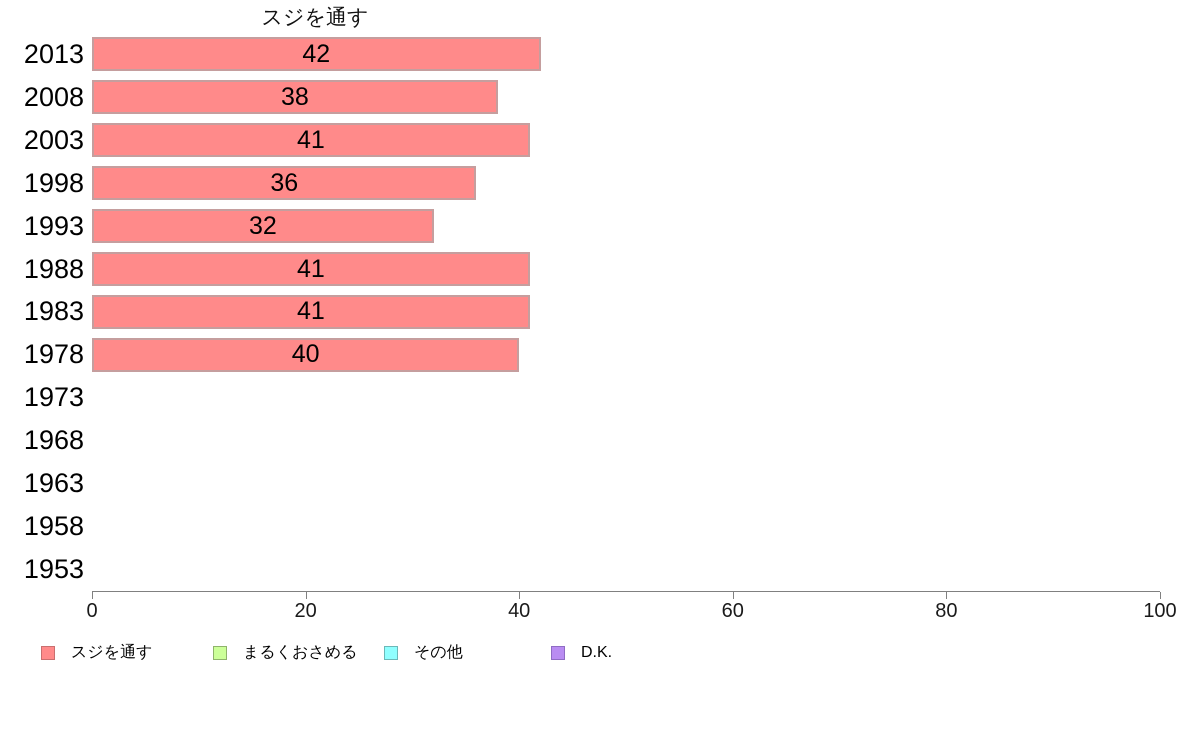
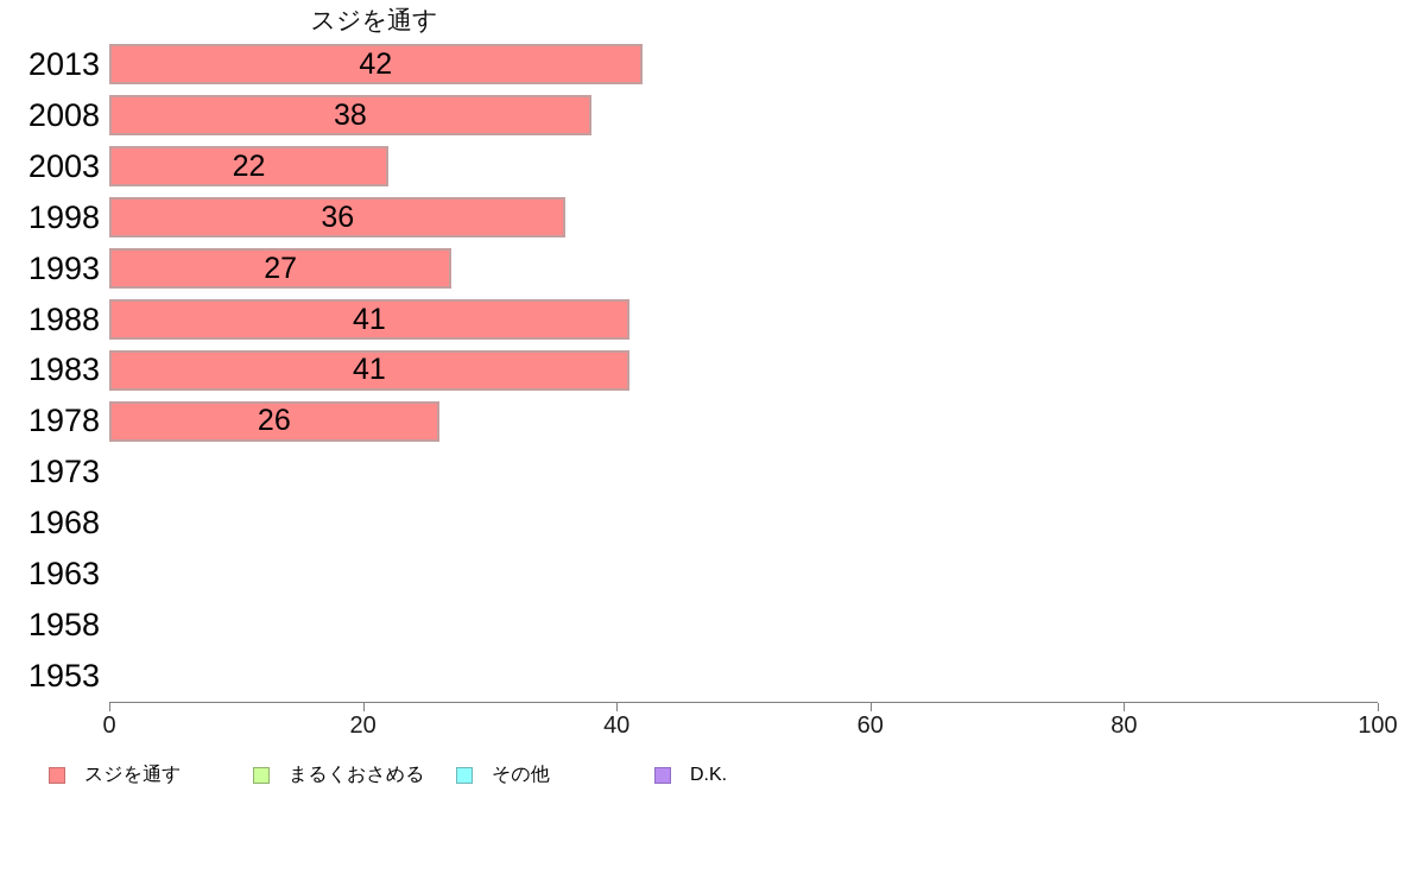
2003: 41 -> 22
1993: 32 -> 27
1978: 40 -> 26
